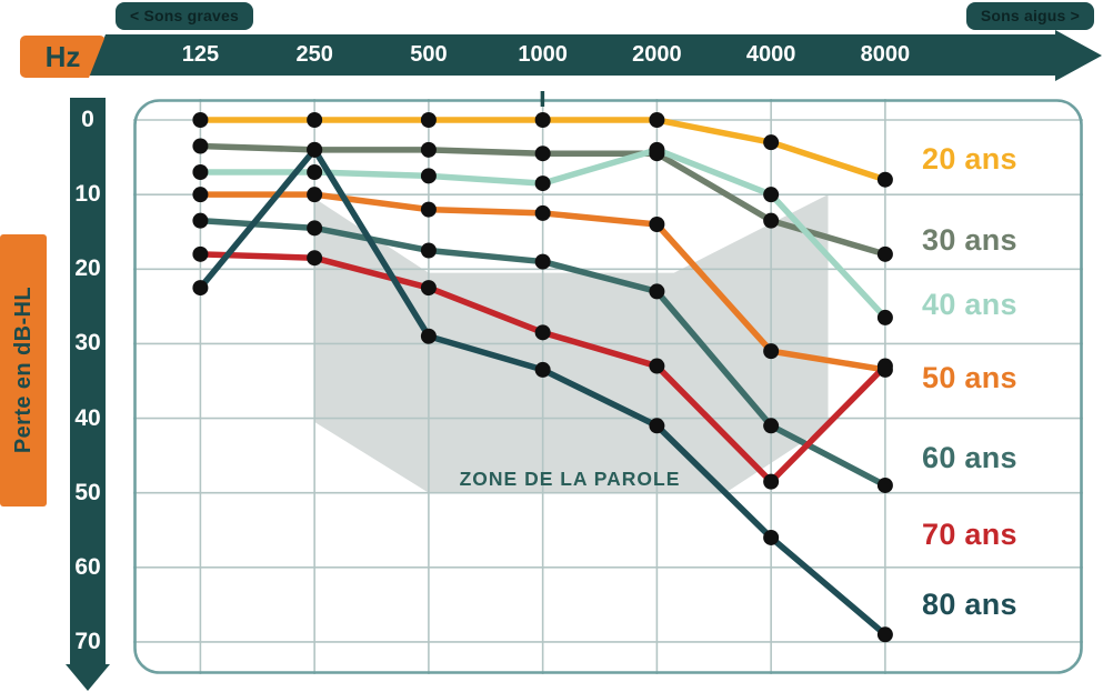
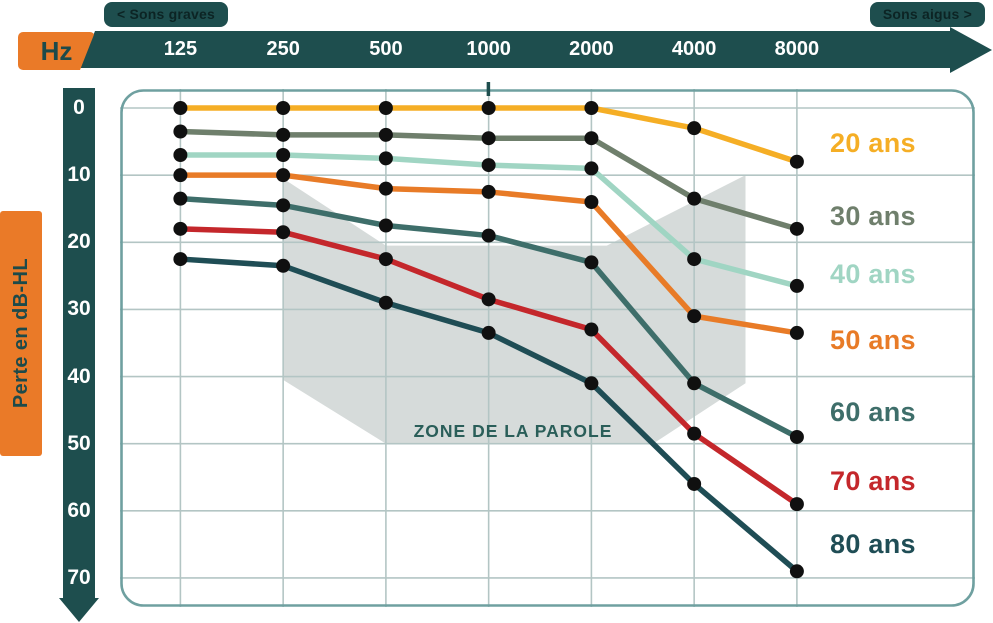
80 ans/250: 4 -> 24
40 ans/2000: 4 -> 9
40 ans/4000: 10 -> 22
70 ans/8000: 33 -> 59
